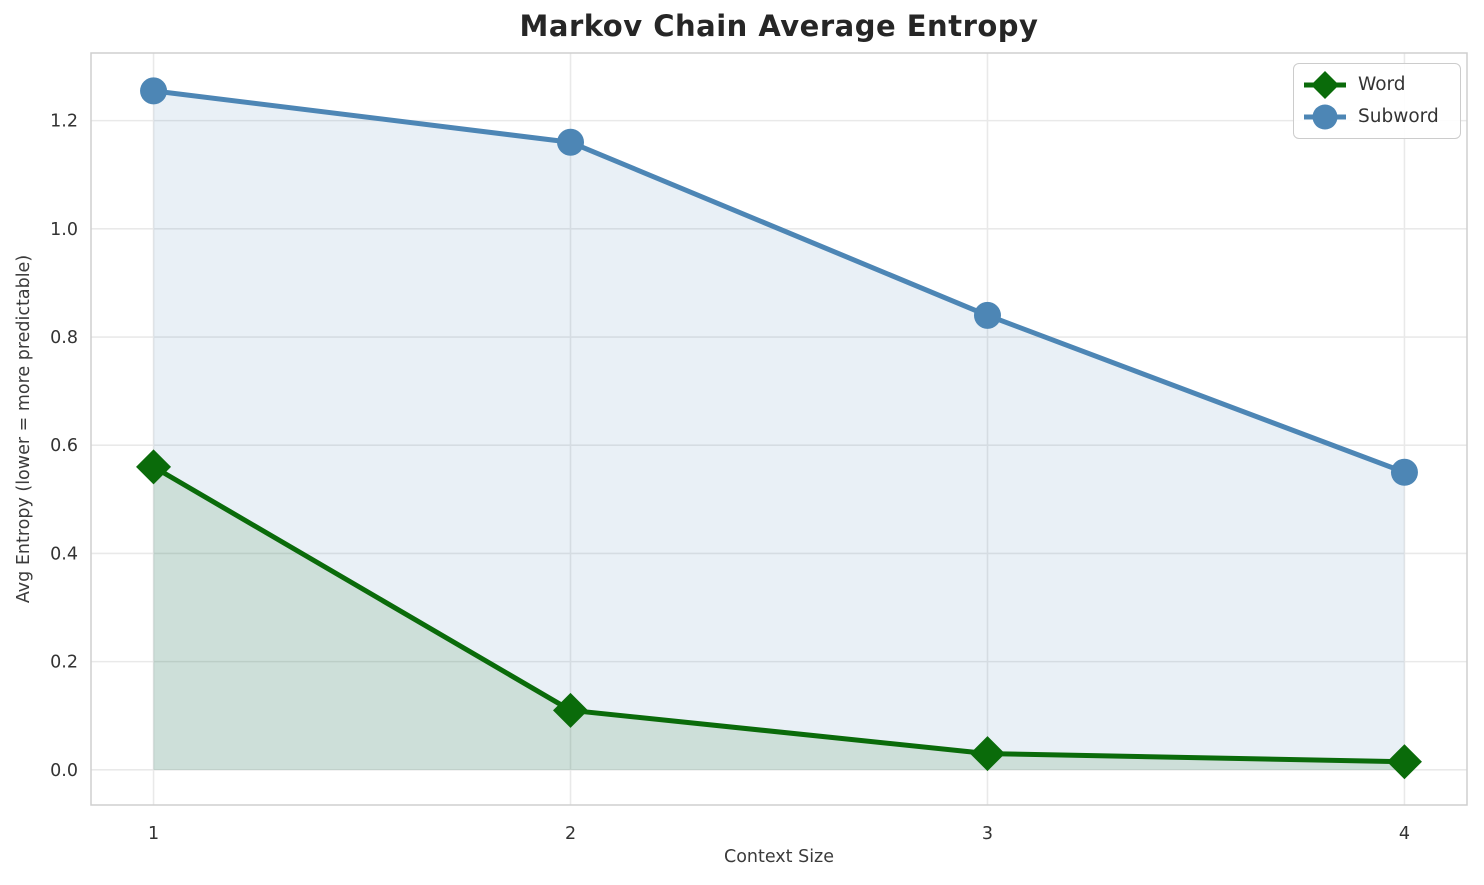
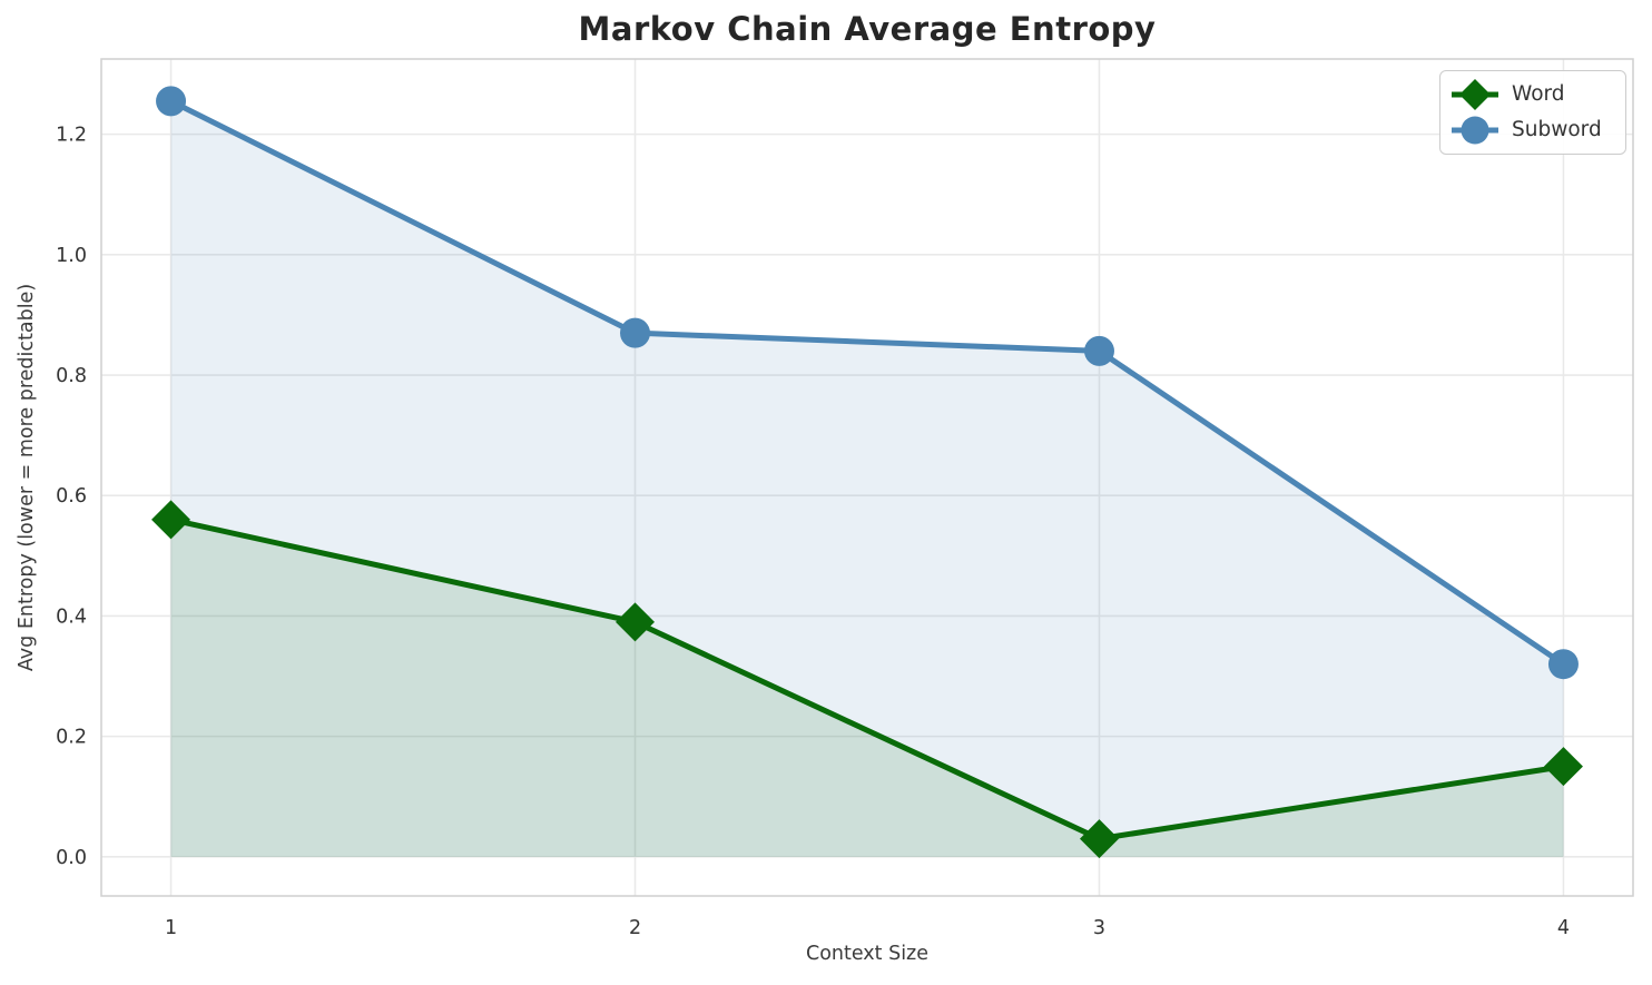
Word/2: 0.11 -> 0.39
Subword/2: 1.16 -> 0.87
Word/4: 0.01 -> 0.15
Subword/4: 0.55 -> 0.32
